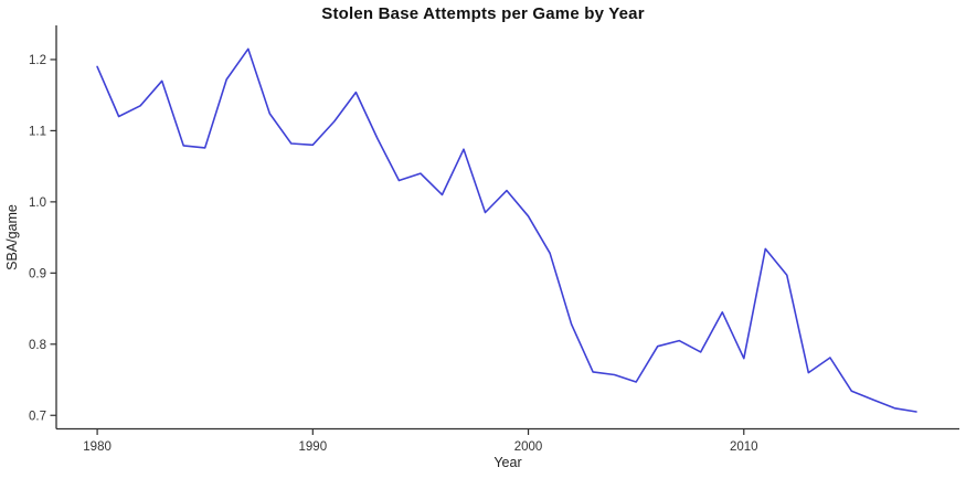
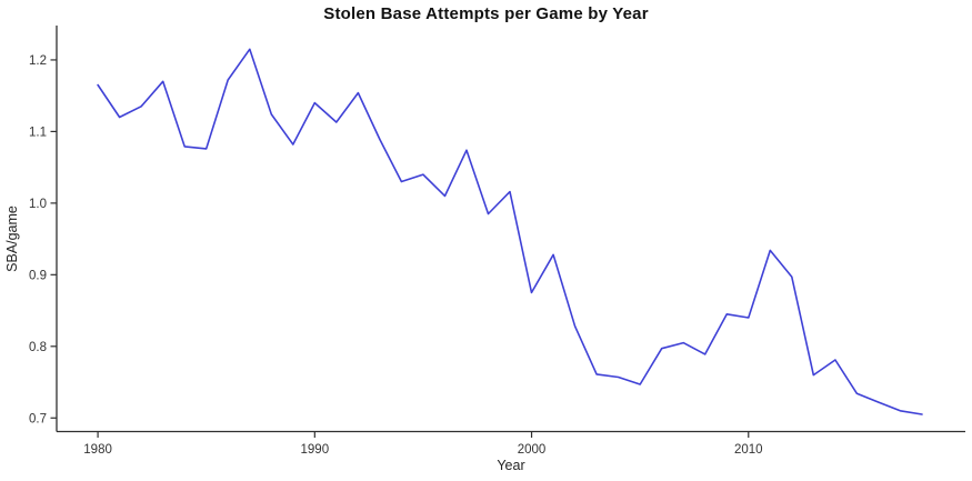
1980: 1.19 -> 1.17
1990: 1.08 -> 1.14
2000: 0.98 -> 0.88
2010: 0.78 -> 0.84
